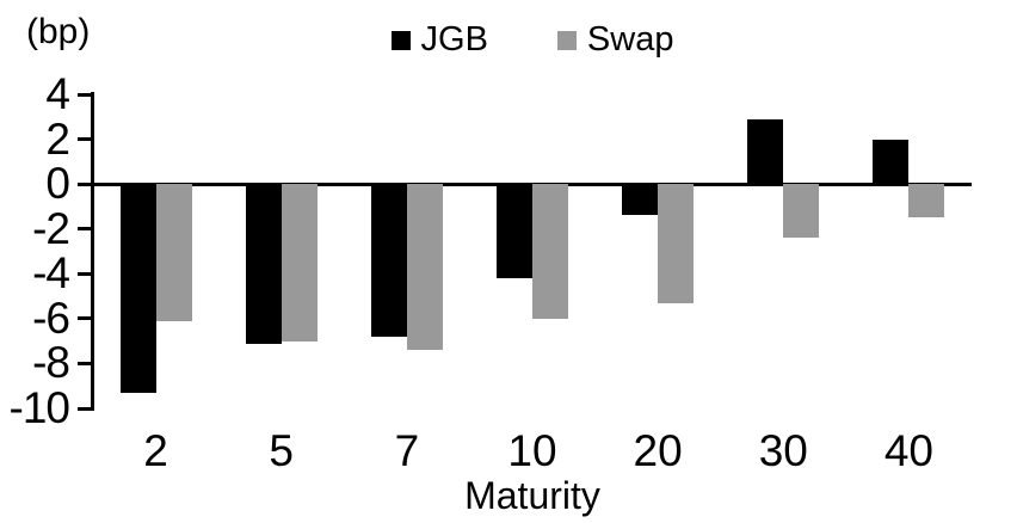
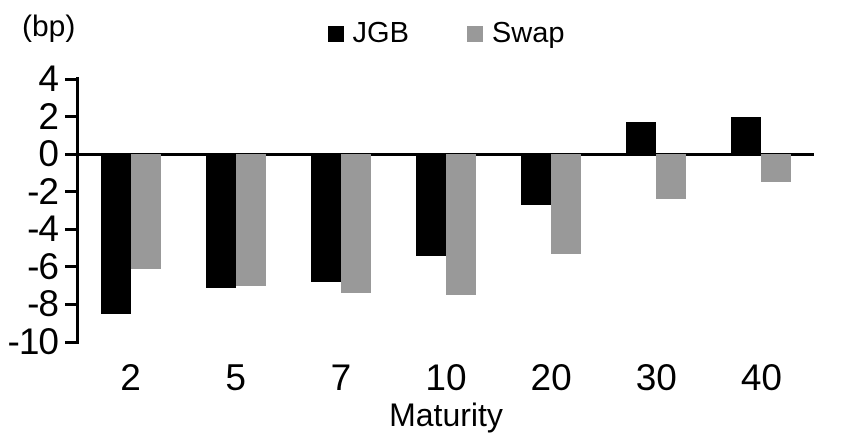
JGB/2: -9.3 -> -8.5
JGB/10: -4.2 -> -5.4
Swap/10: -6.0 -> -7.5
JGB/20: -1.4 -> -2.7
JGB/30: 2.9 -> 1.7
